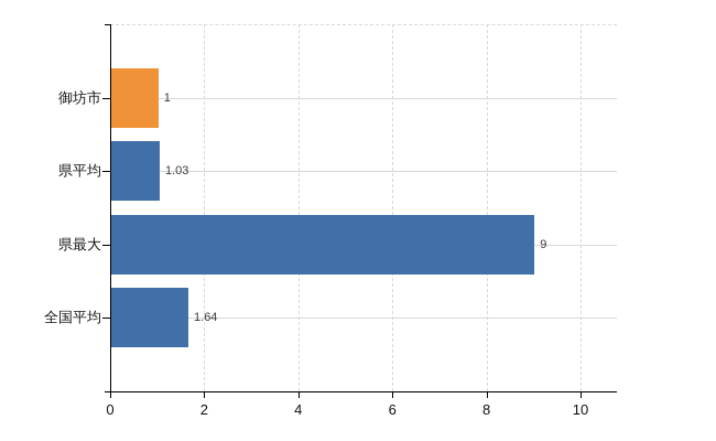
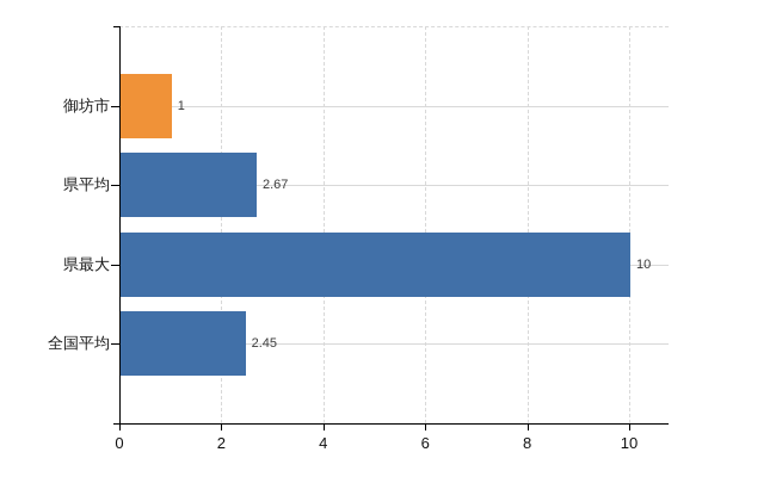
県平均: 1.03 -> 2.67
県最大: 9 -> 10
全国平均: 1.64 -> 2.45
